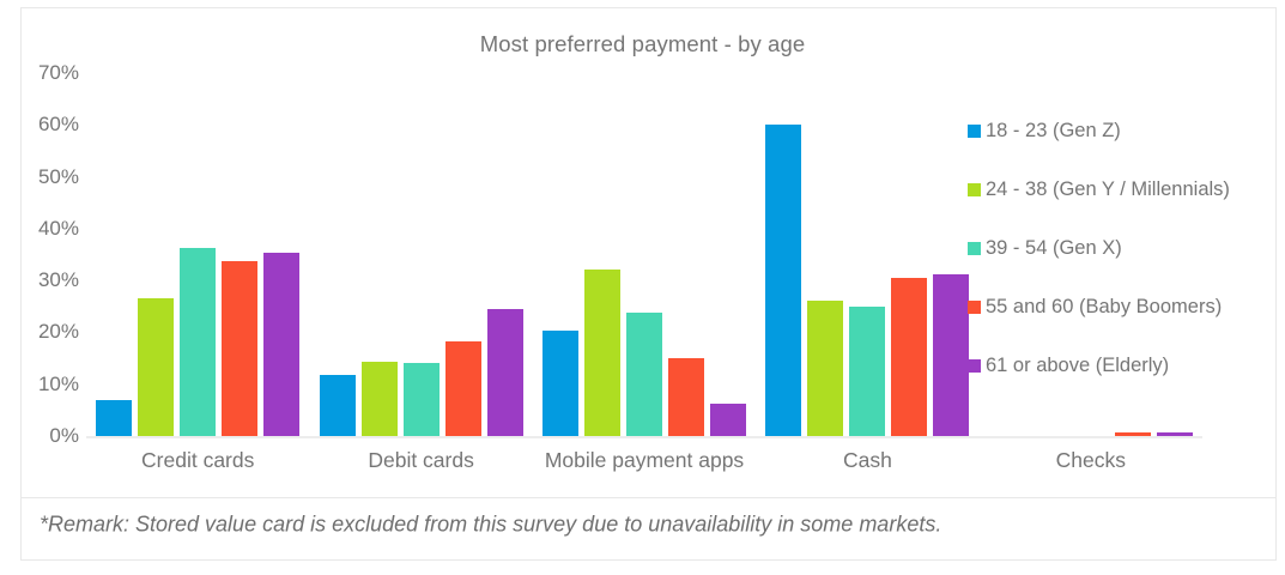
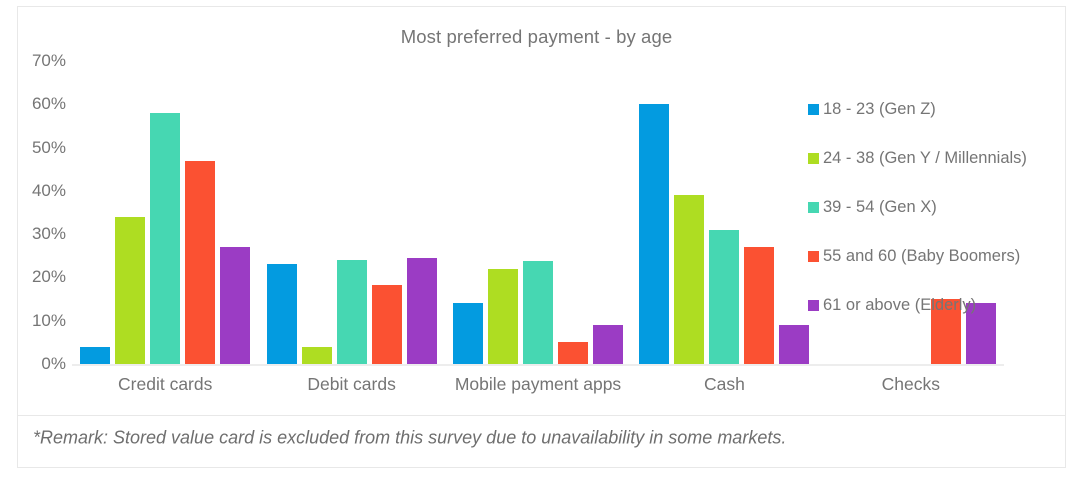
18 - 23 (Gen Z)/Credit cards: 7% -> 4%
24 - 38 (Gen Y / Millennials)/Credit cards: 26% -> 34%
39 - 54 (Gen X)/Credit cards: 36% -> 58%
55 and 60 (Baby Boomers)/Credit cards: 34% -> 47%
61 or above (Elderly)/Credit cards: 35% -> 27%
18 - 23 (Gen Z)/Debit cards: 12% -> 23%
24 - 38 (Gen Y / Millennials)/Debit cards: 14% -> 4%
39 - 54 (Gen X)/Debit cards: 14% -> 24%
18 - 23 (Gen Z)/Mobile payment apps: 20% -> 14%
24 - 38 (Gen Y / Millennials)/Mobile payment apps: 32% -> 22%
55 and 60 (Baby Boomers)/Mobile payment apps: 15% -> 5%
61 or above (Elderly)/Mobile payment apps: 6% -> 9%
24 - 38 (Gen Y / Millennials)/Cash: 26% -> 39%
39 - 54 (Gen X)/Cash: 25% -> 31%
55 and 60 (Baby Boomers)/Cash: 31% -> 27%
61 or above (Elderly)/Cash: 31% -> 9%
55 and 60 (Baby Boomers)/Checks: 1% -> 15%
61 or above (Elderly)/Checks: 1% -> 14%
